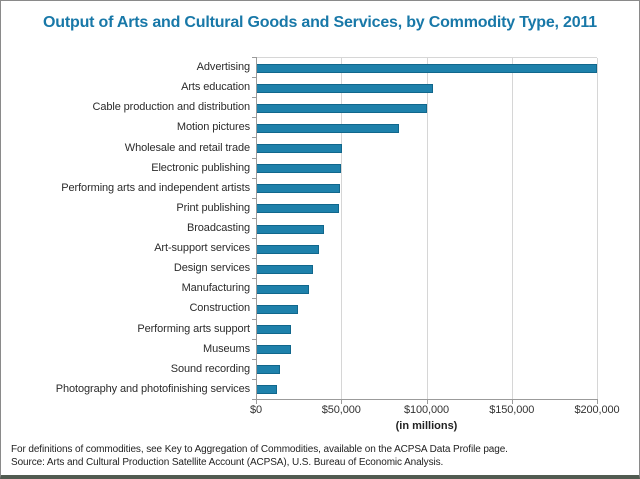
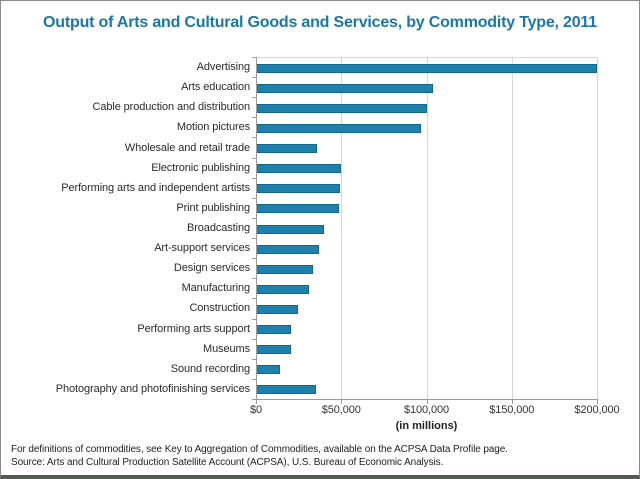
Motion pictures: $84000 -> $97000
Wholesale and retail trade: $50000 -> $36000
Photography and photofinishing services: $12000 -> $35000
